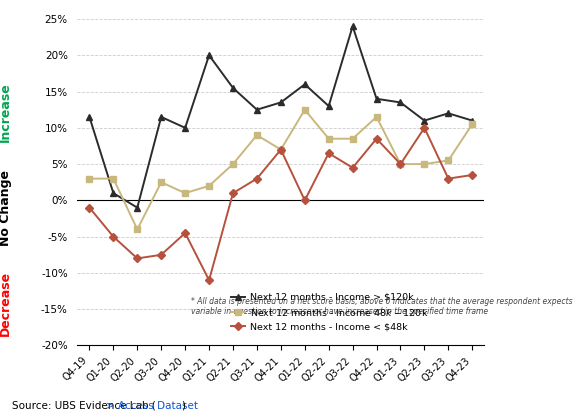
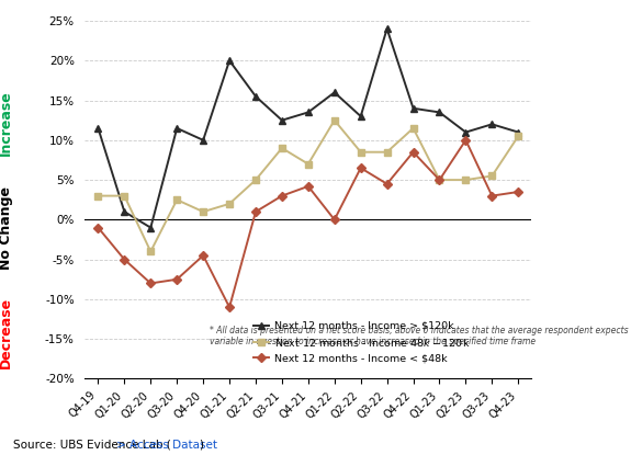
Next 12 months - Income < $48k/Q4-21: 7.0% -> 4.2%
